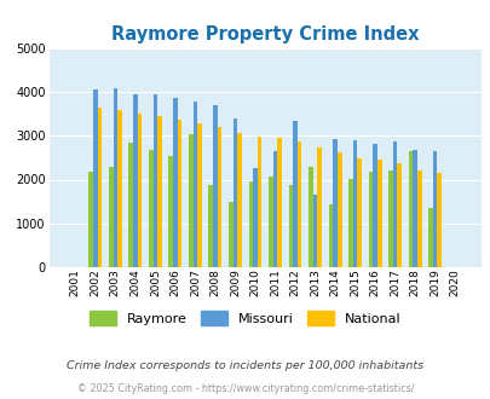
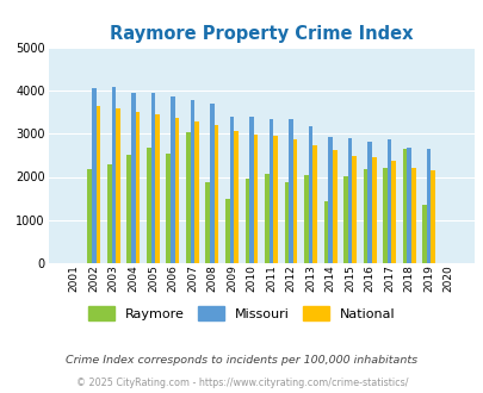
Raymore/2004: 2850 -> 2520
Missouri/2010: 2250 -> 3380
Missouri/2011: 2650 -> 3330
Raymore/2013: 2300 -> 2040
Missouri/2013: 1650 -> 3160
